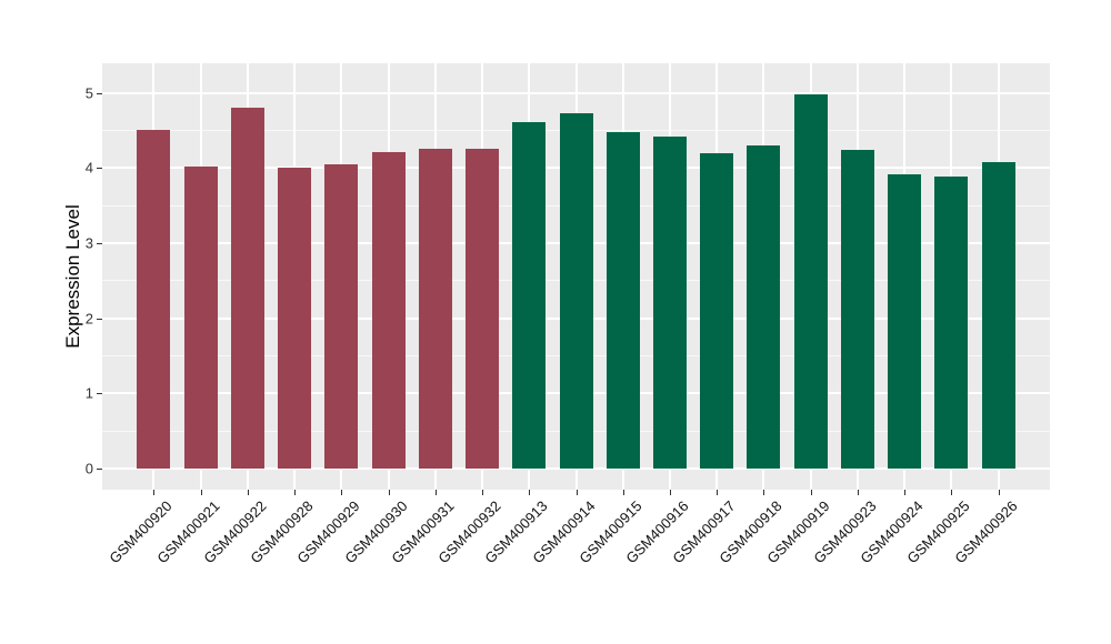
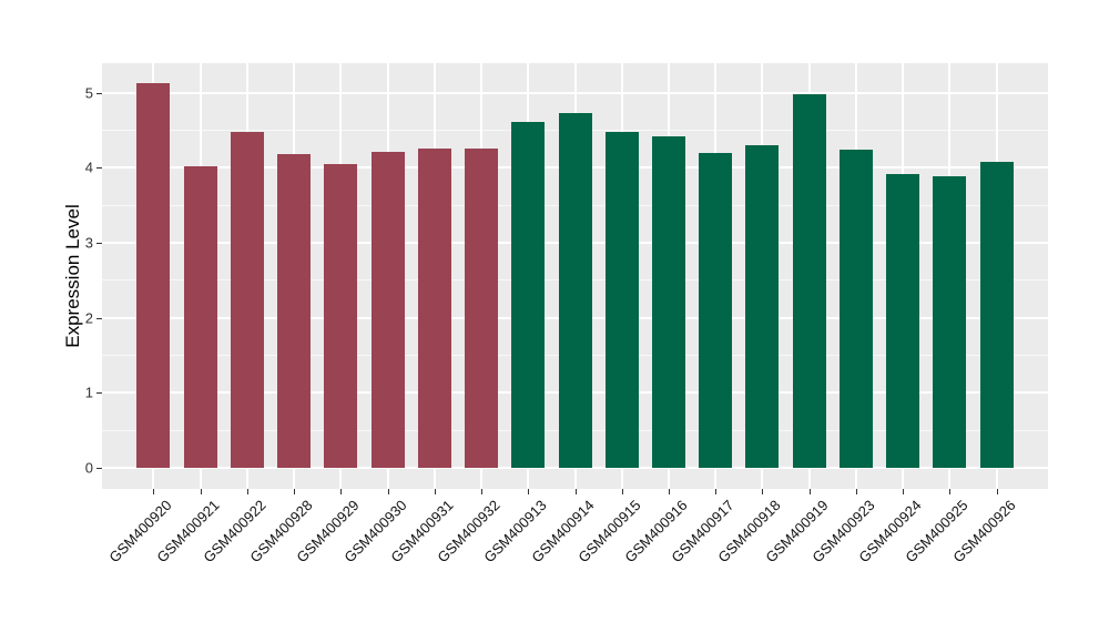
GSM400920: 4.5 -> 5.1
GSM400922: 4.8 -> 4.5
GSM400928: 4.0 -> 4.2
